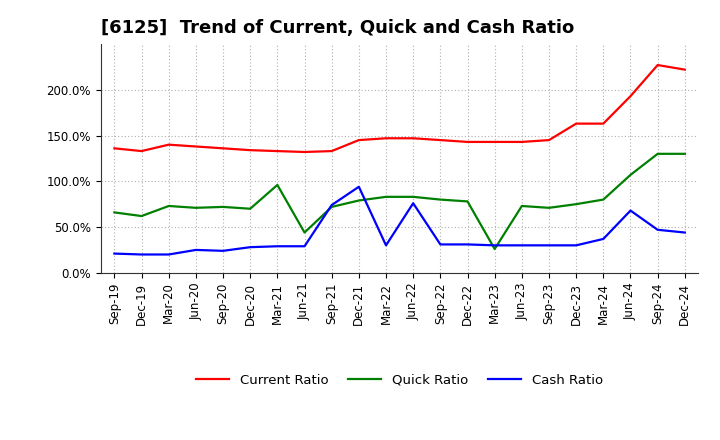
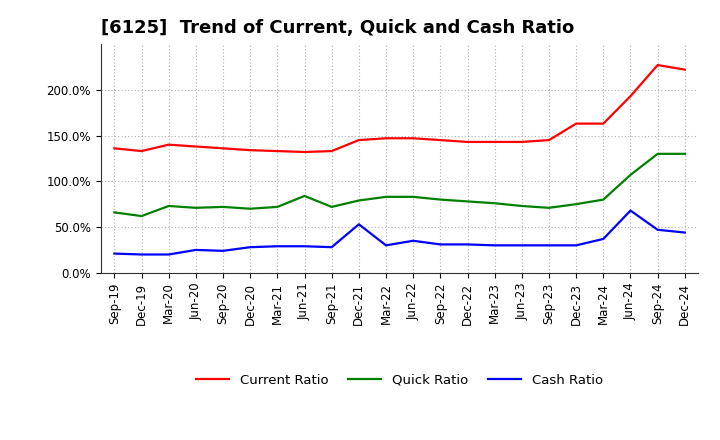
Quick Ratio/Mar-21: 96% -> 72%
Quick Ratio/Jun-21: 44% -> 84%
Cash Ratio/Sep-21: 74% -> 28%
Cash Ratio/Dec-21: 94% -> 53%
Cash Ratio/Jun-22: 76% -> 35%
Quick Ratio/Mar-23: 26% -> 76%
